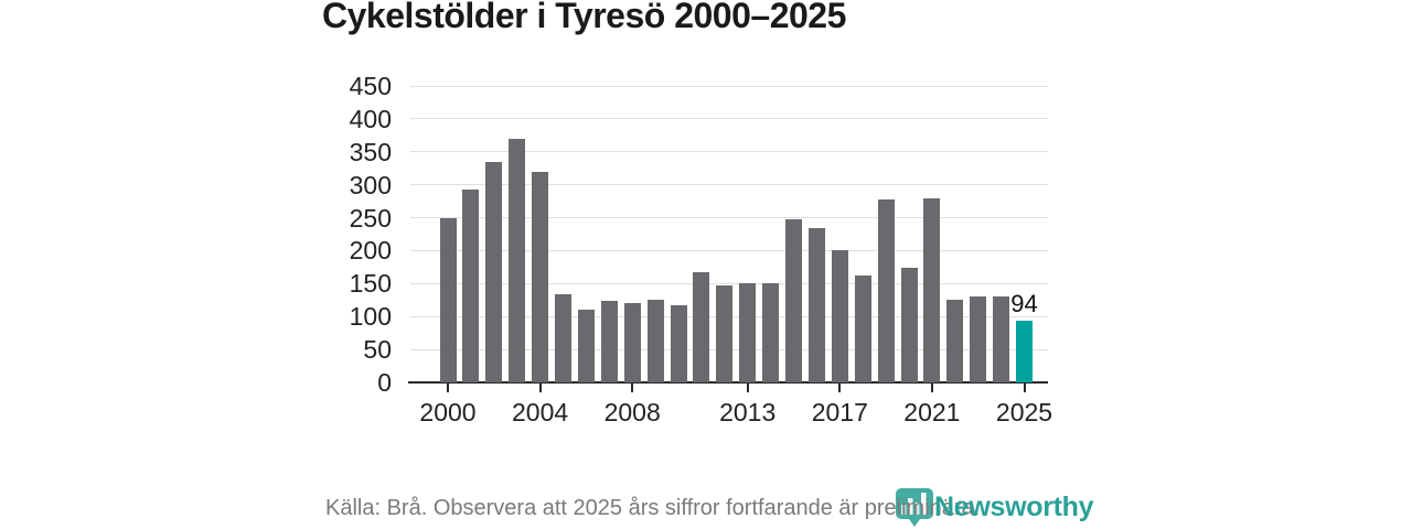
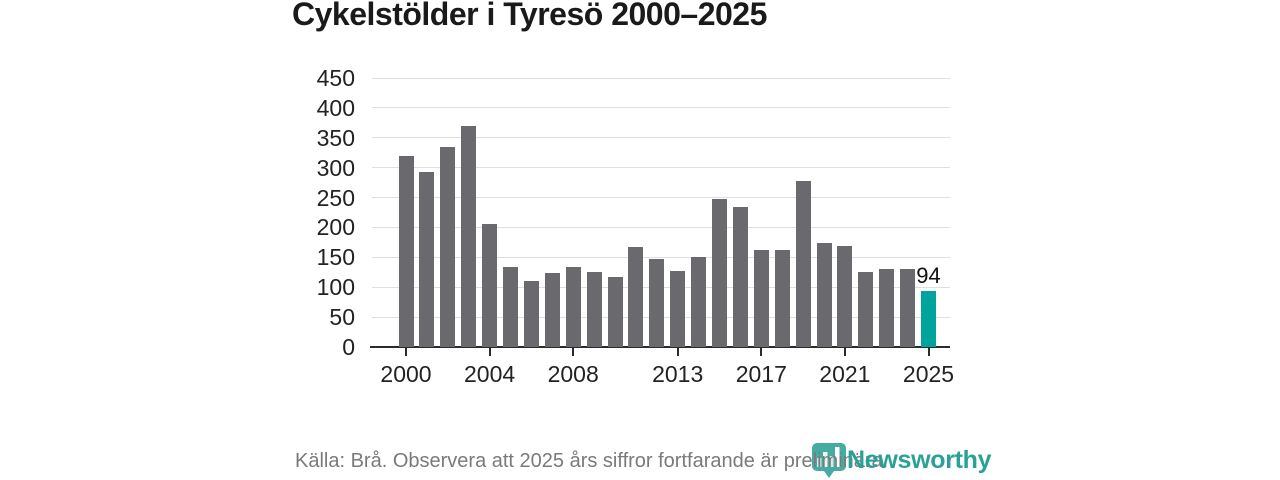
2000: 250 -> 320
2004: 320 -> 200
2008: 120 -> 130
2013: 150 -> 130
2017: 200 -> 160
2021: 280 -> 170
